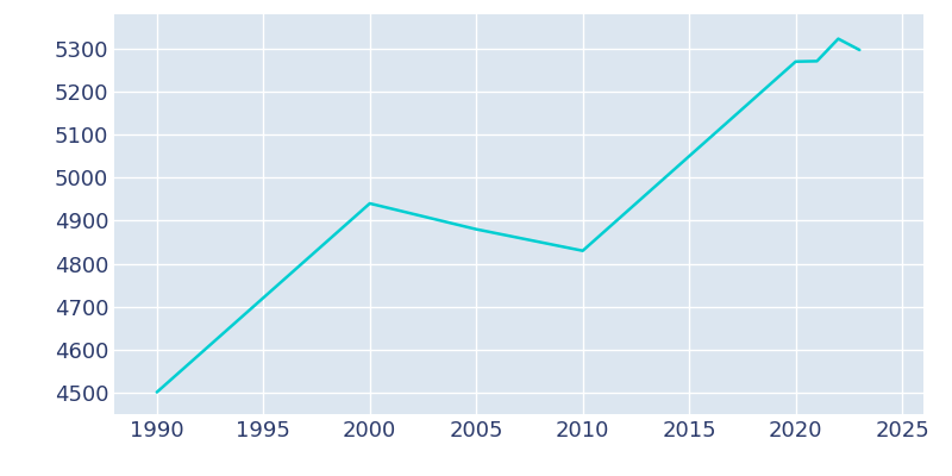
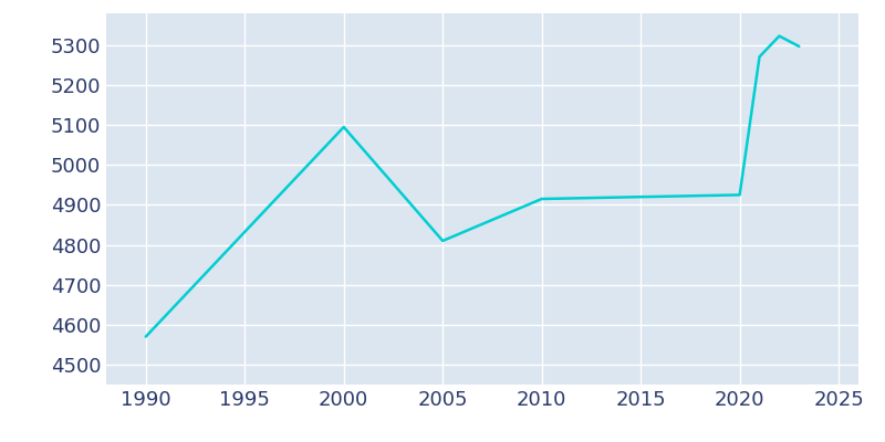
1990: 4501 -> 4570
2000: 4940 -> 5095
2005: 4880 -> 4810
2010: 4830 -> 4915
2020: 5270 -> 4925
